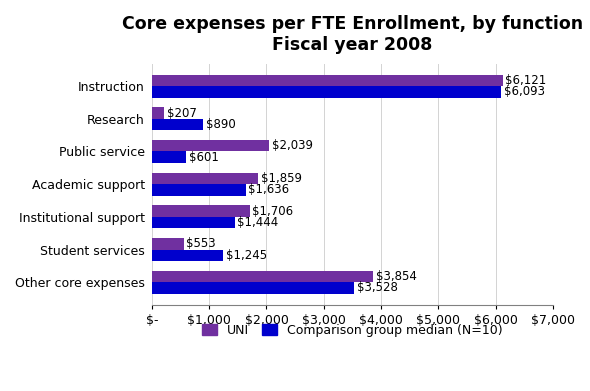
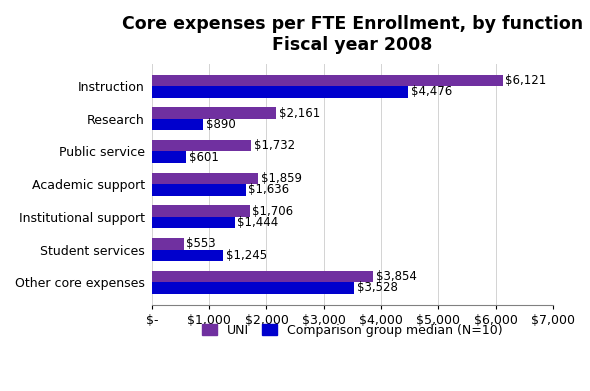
Comparison group median (N=10)/Instruction: $6,093 -> $4,476
UNI/Research: $207 -> $2,161
UNI/Public service: $2,039 -> $1,732
